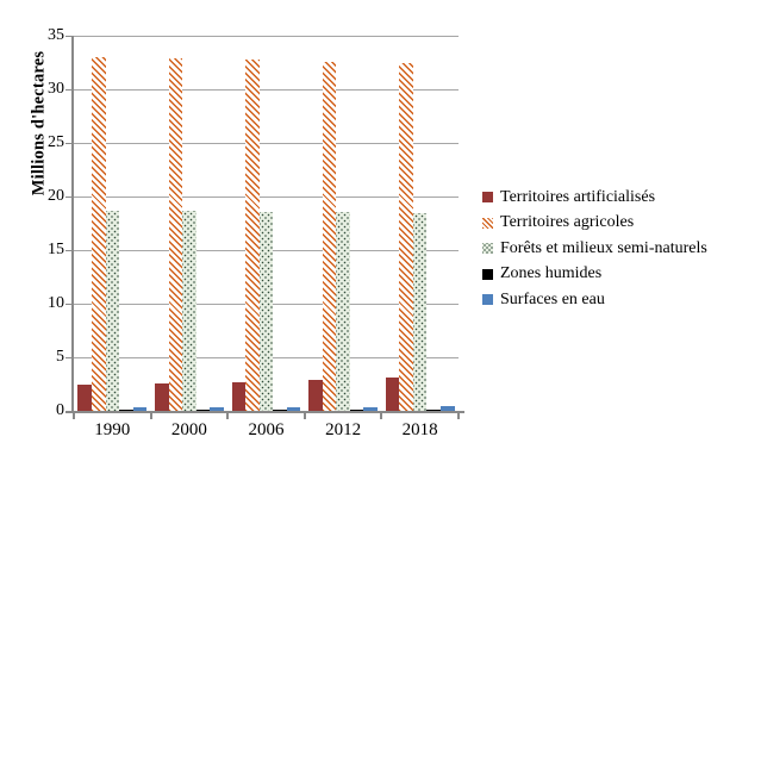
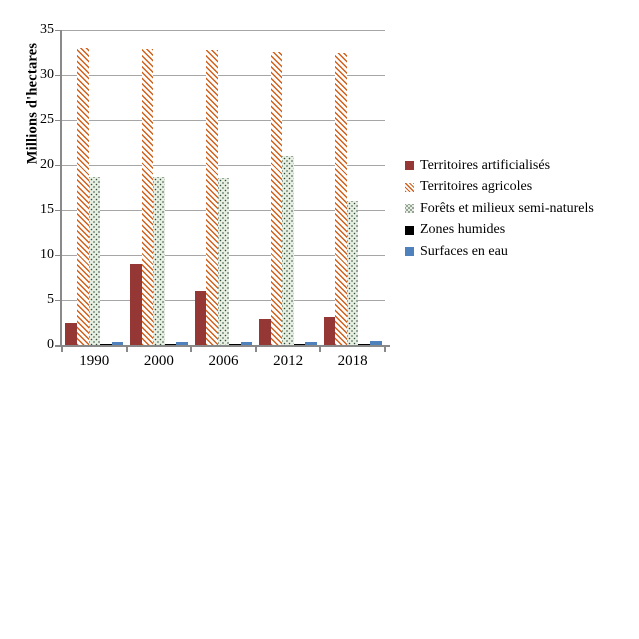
Territoires artificialisés/2000: 3 -> 9
Territoires artificialisés/2006: 3 -> 6
Forêts et milieux semi-naturels/2012: 19 -> 21
Forêts et milieux semi-naturels/2018: 18 -> 16
